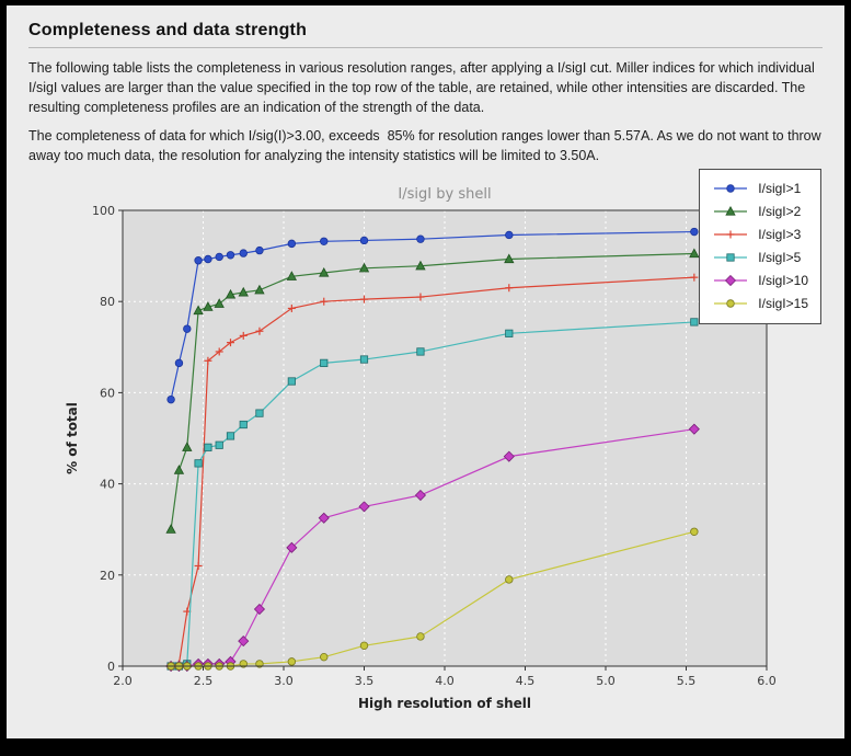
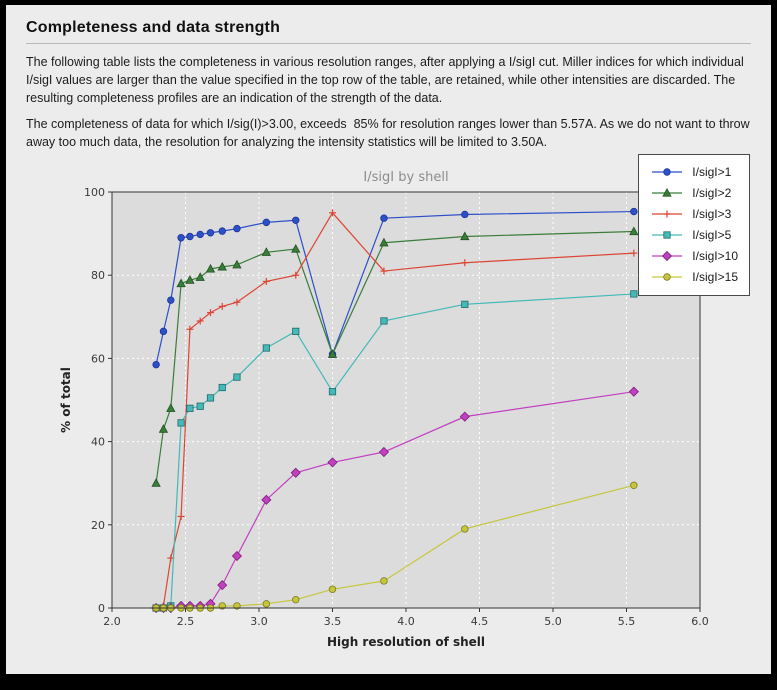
I/sigI>1/3.5: 93 -> 61
I/sigI>2/3.5: 87 -> 61
I/sigI>3/3.5: 80 -> 95
I/sigI>5/3.5: 67 -> 52
